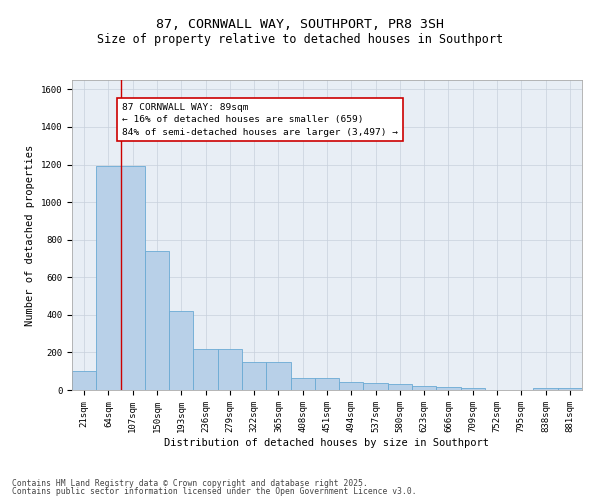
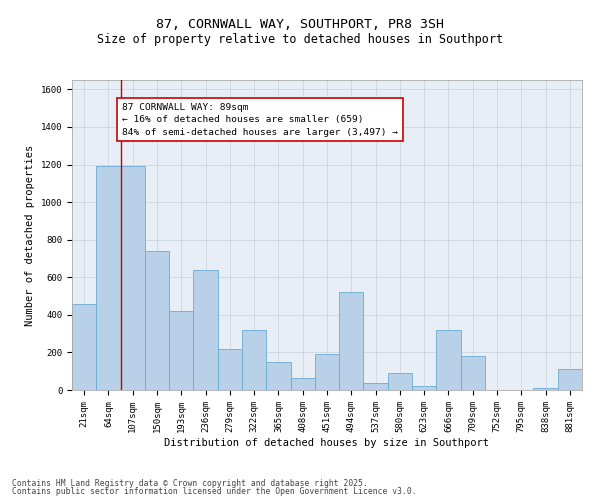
21sqm: 100 -> 460
236sqm: 220 -> 640
322sqm: 150 -> 320
451sqm: 60 -> 190
494sqm: 40 -> 520
580sqm: 30 -> 90
666sqm: 20 -> 320
709sqm: 10 -> 180
881sqm: 10 -> 110
